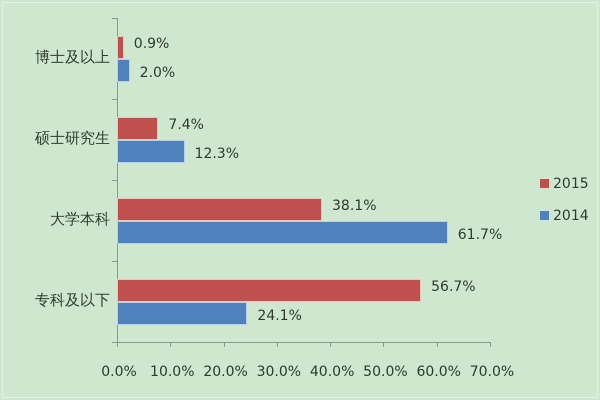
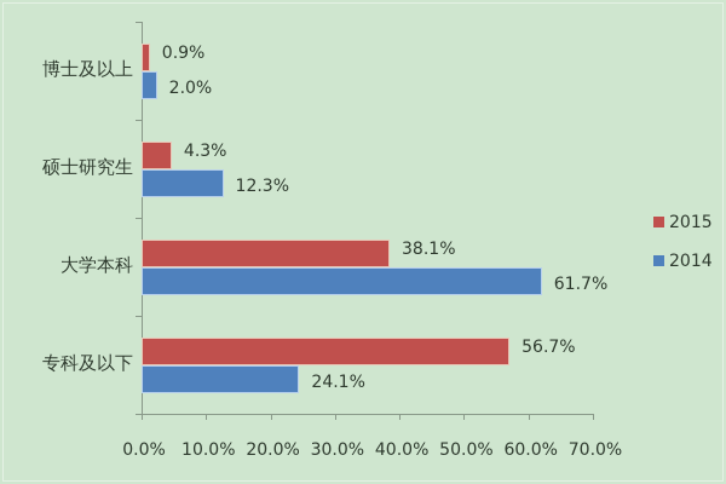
2015/硕士研究生: 7.4% -> 4.3%
